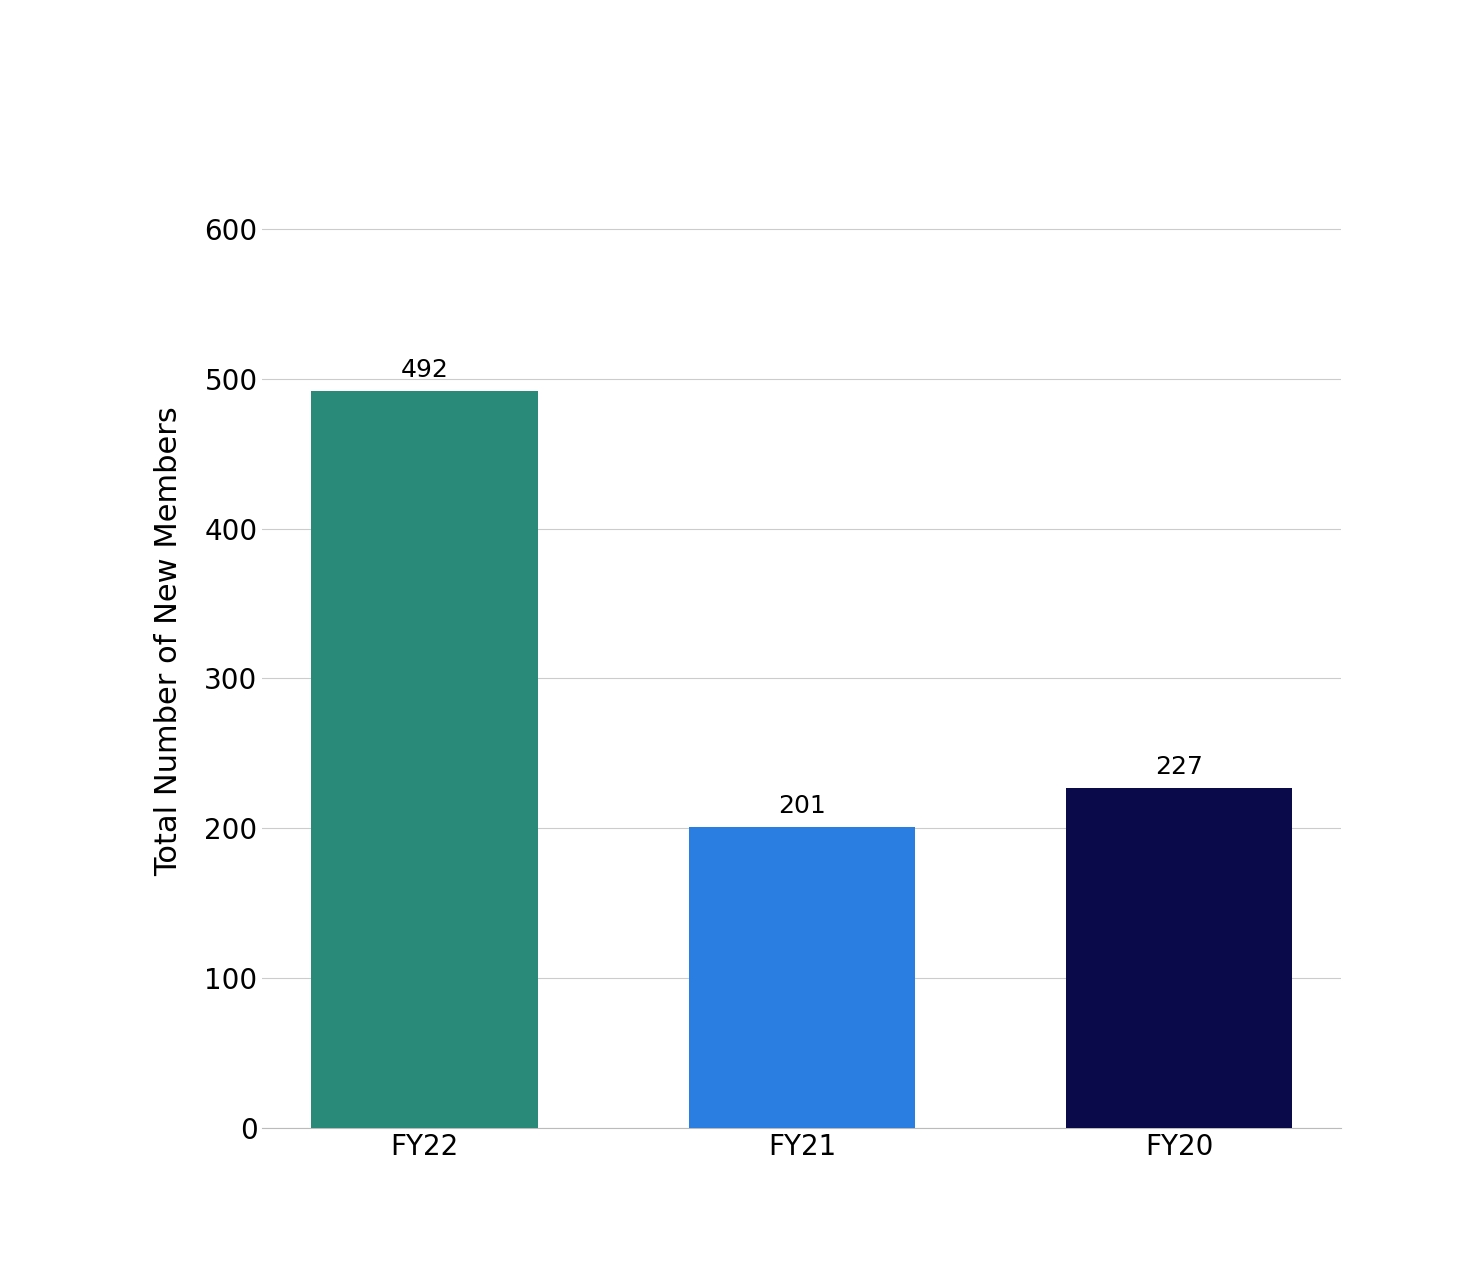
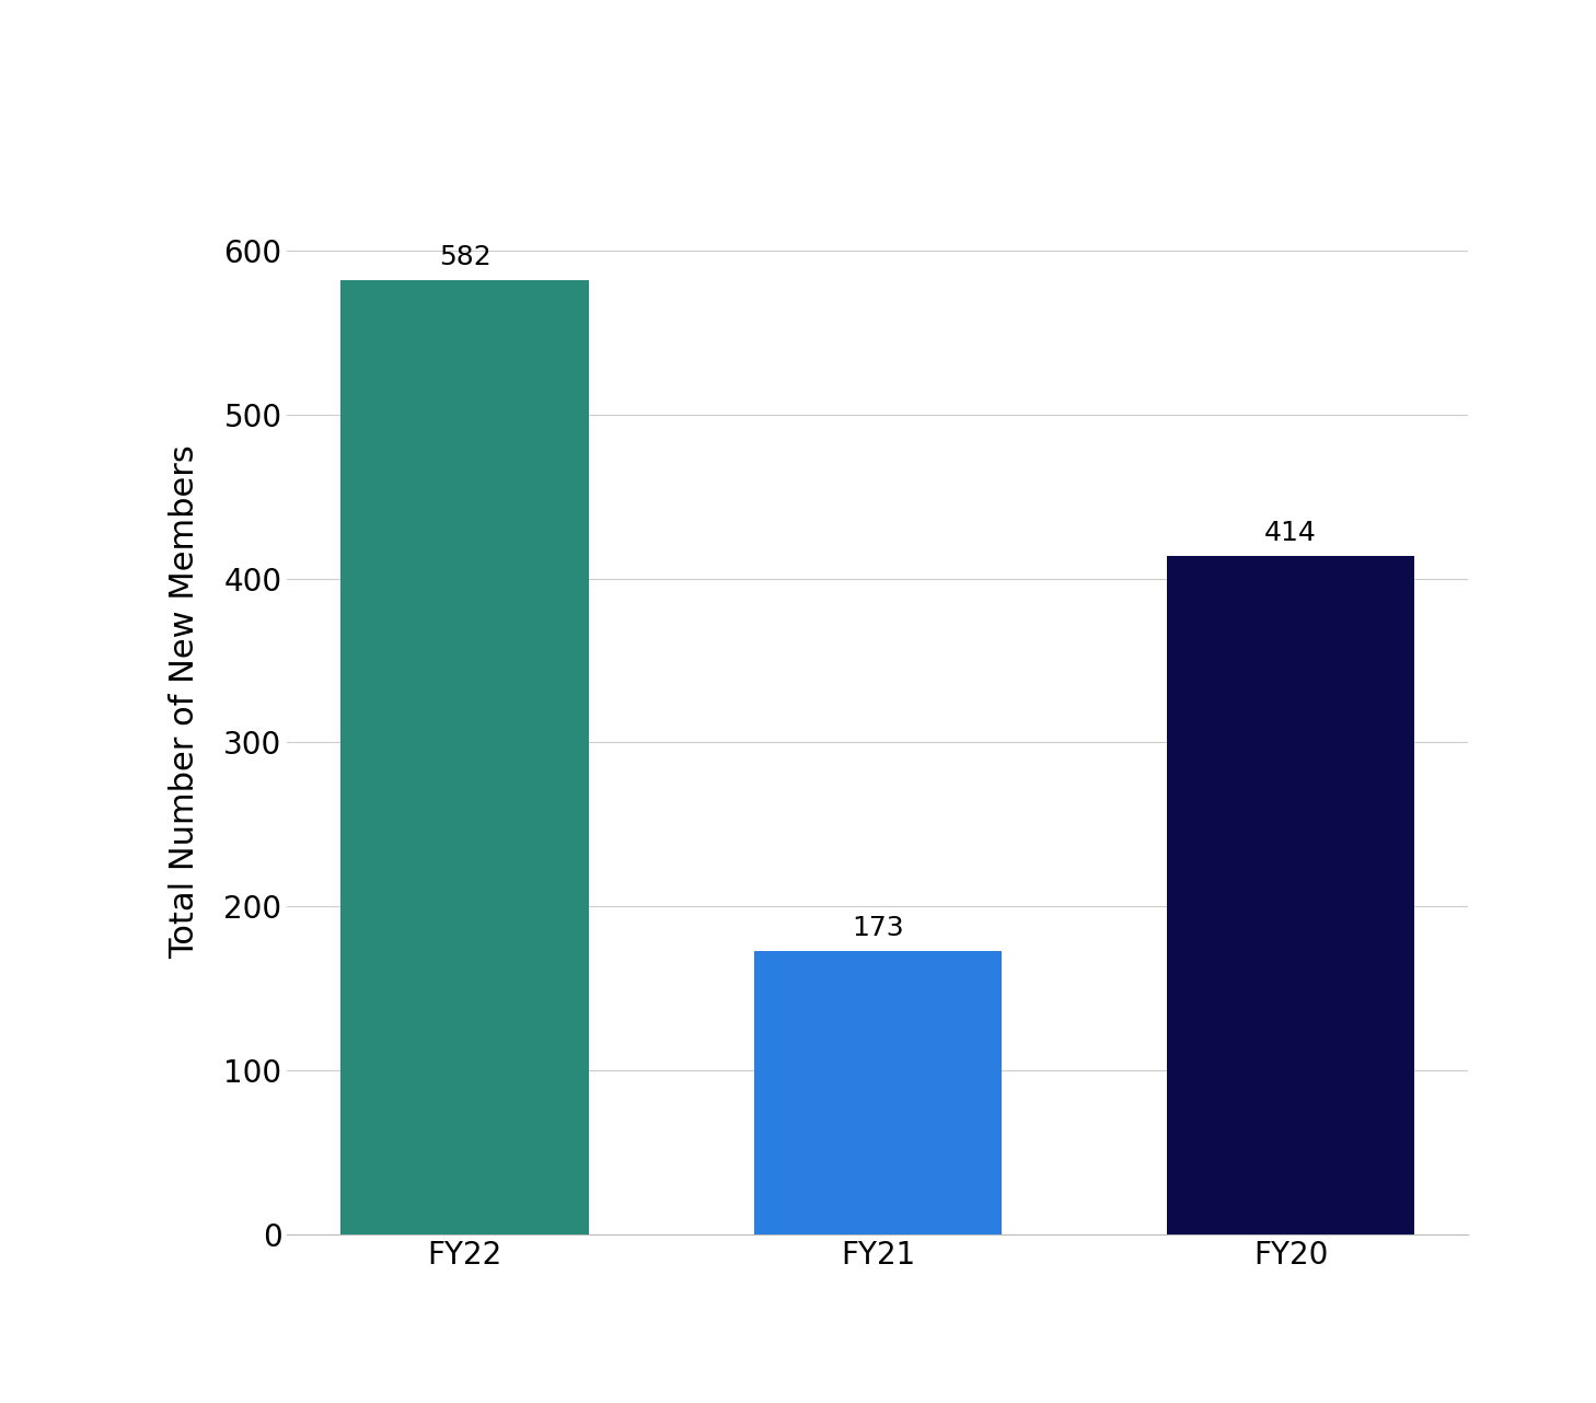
FY22: 492 -> 582
FY21: 201 -> 173
FY20: 227 -> 414
